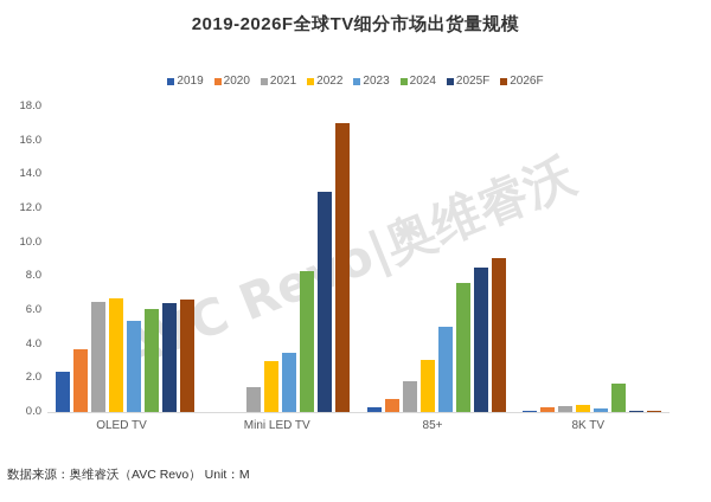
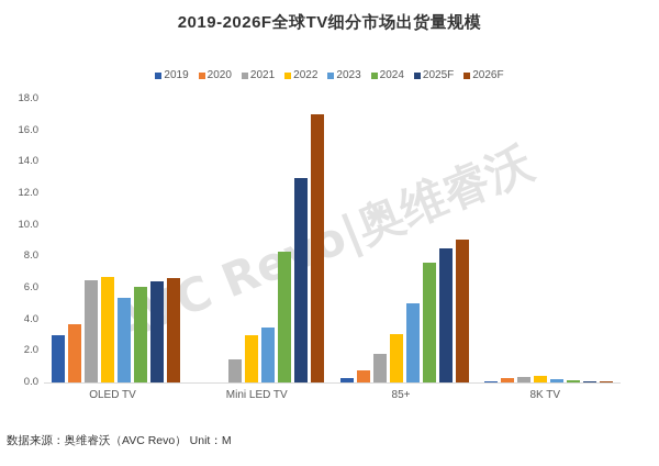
2019/OLED TV: 2.4 -> 3.0
2024/8K TV: 1.7 -> 0.1
